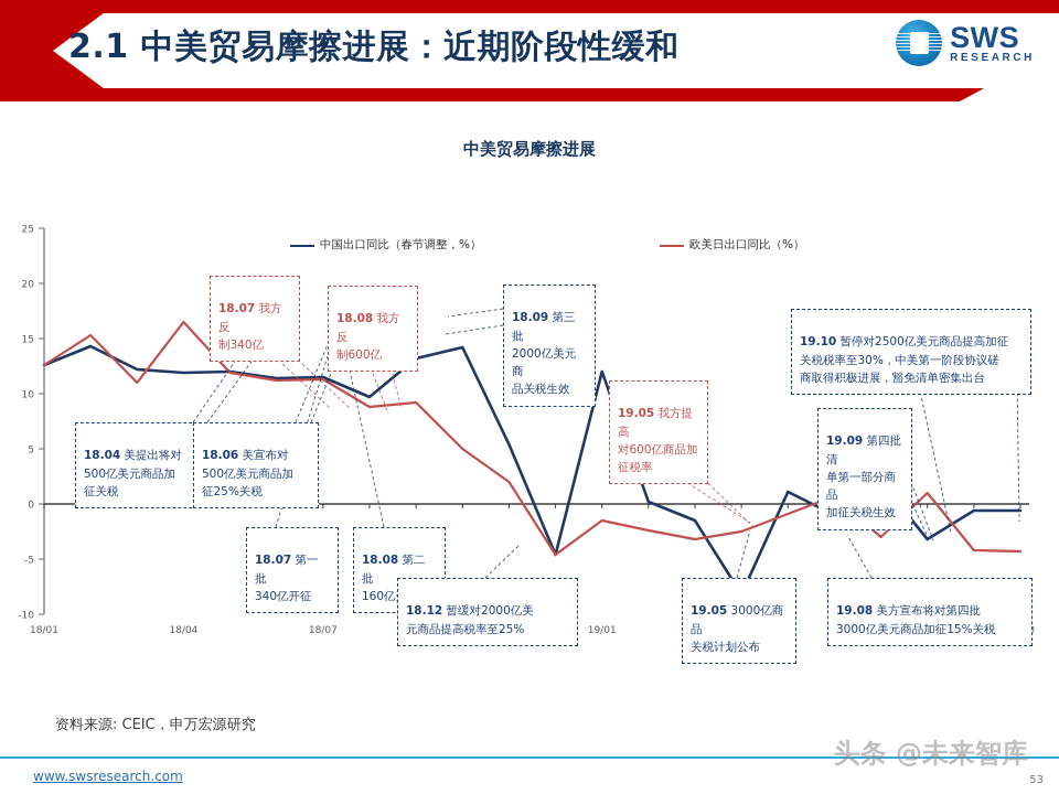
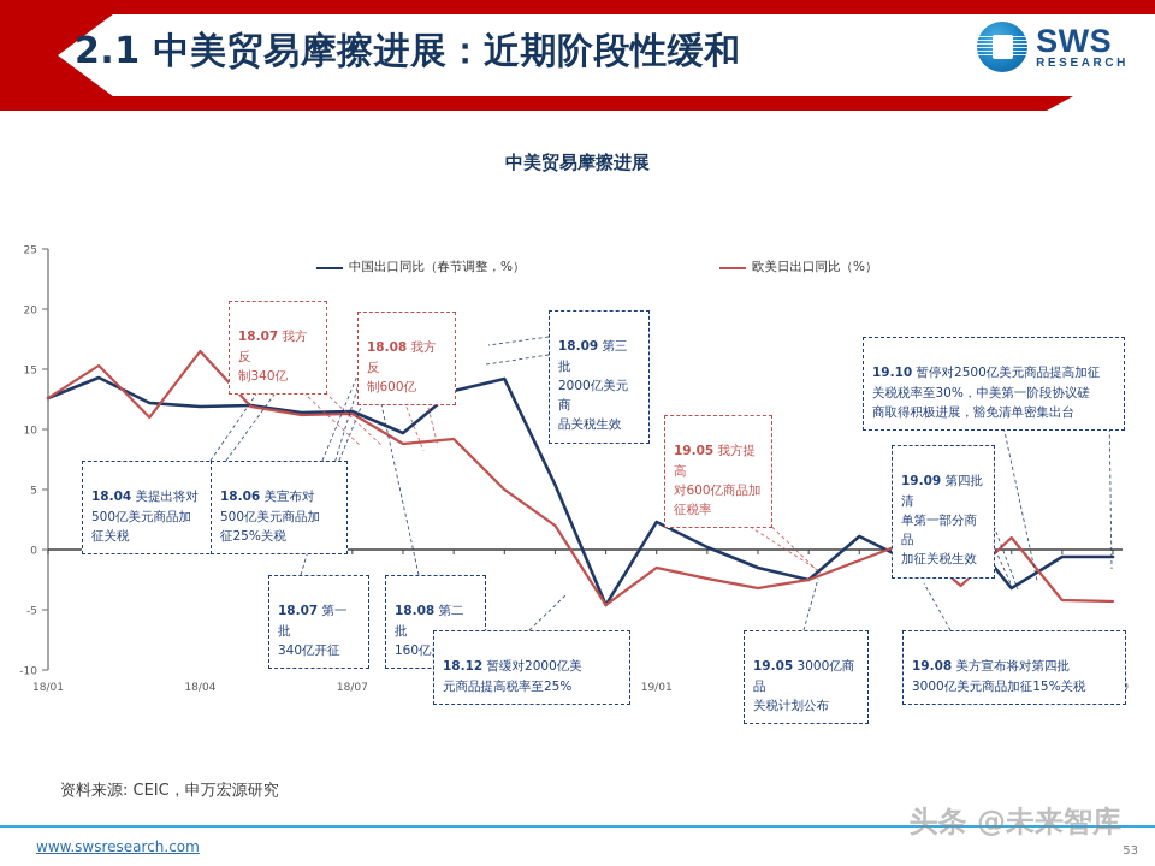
中国出口同比（春节调整，%）/19/01: 12.0 -> 2.3
中国出口同比（春节调整，%）/19/04: -8.2 -> -2.5
